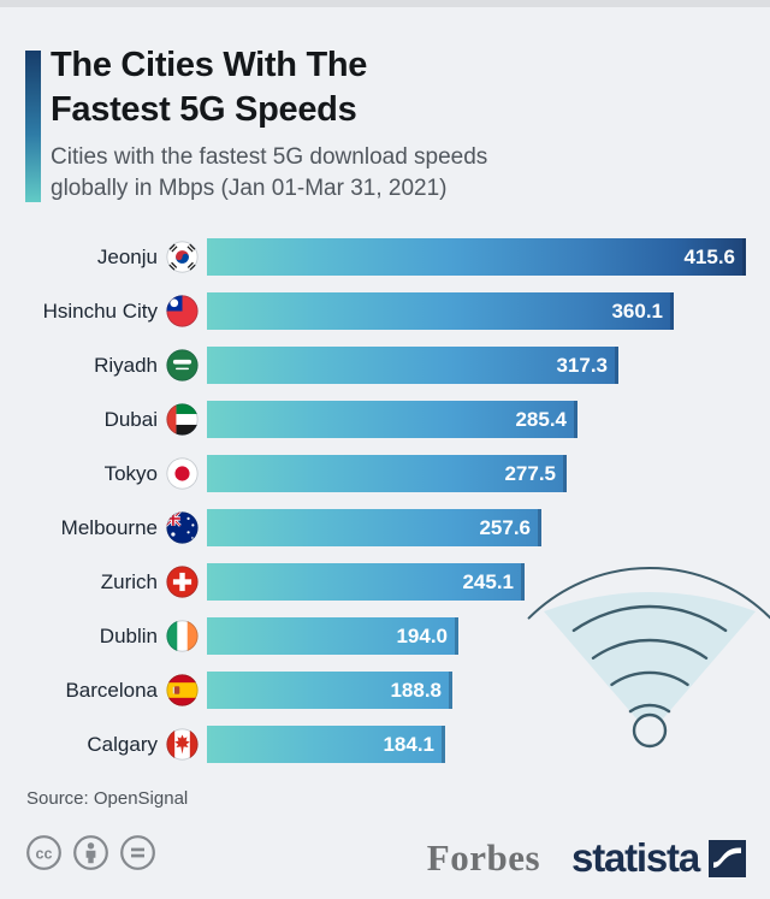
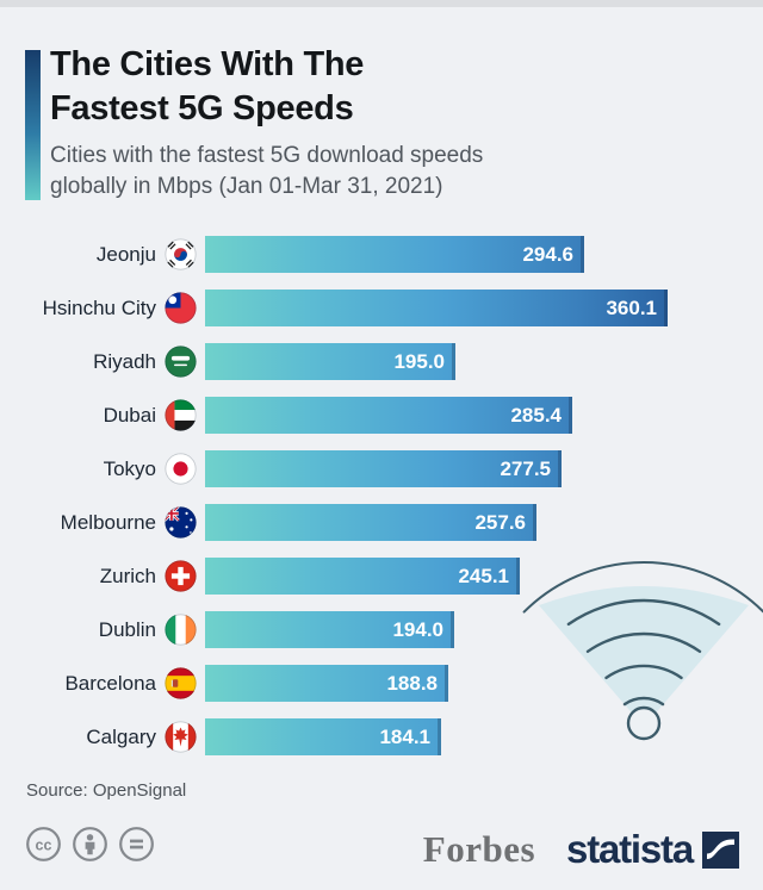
Jeonju: 415.6 -> 294.6
Riyadh: 317.3 -> 195.0
